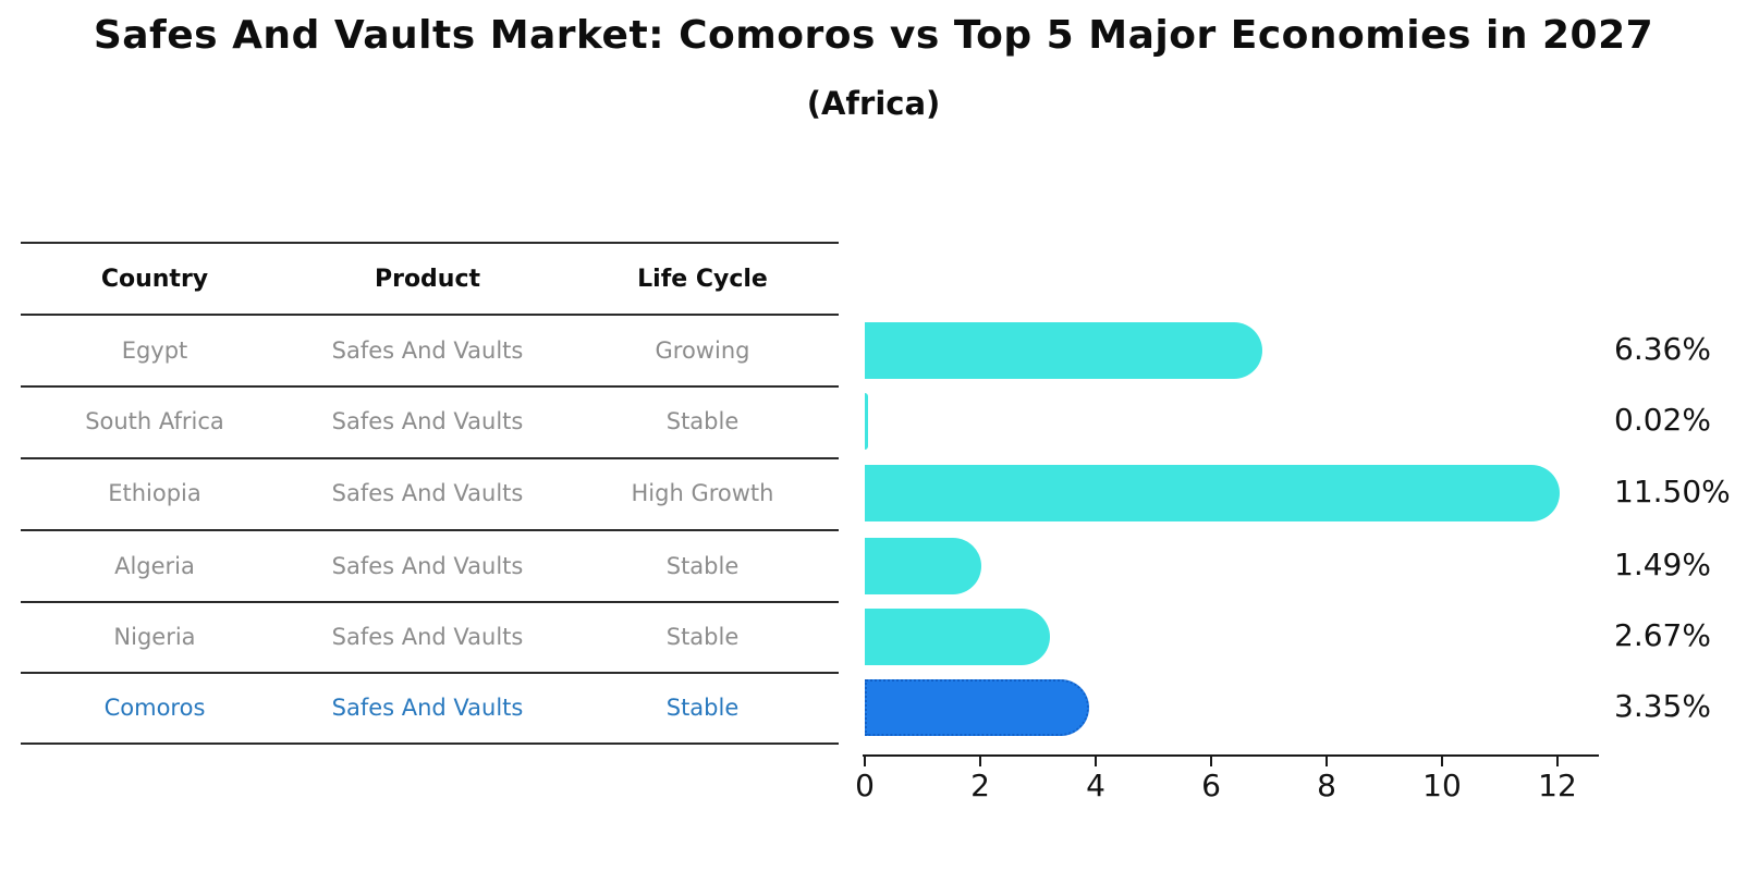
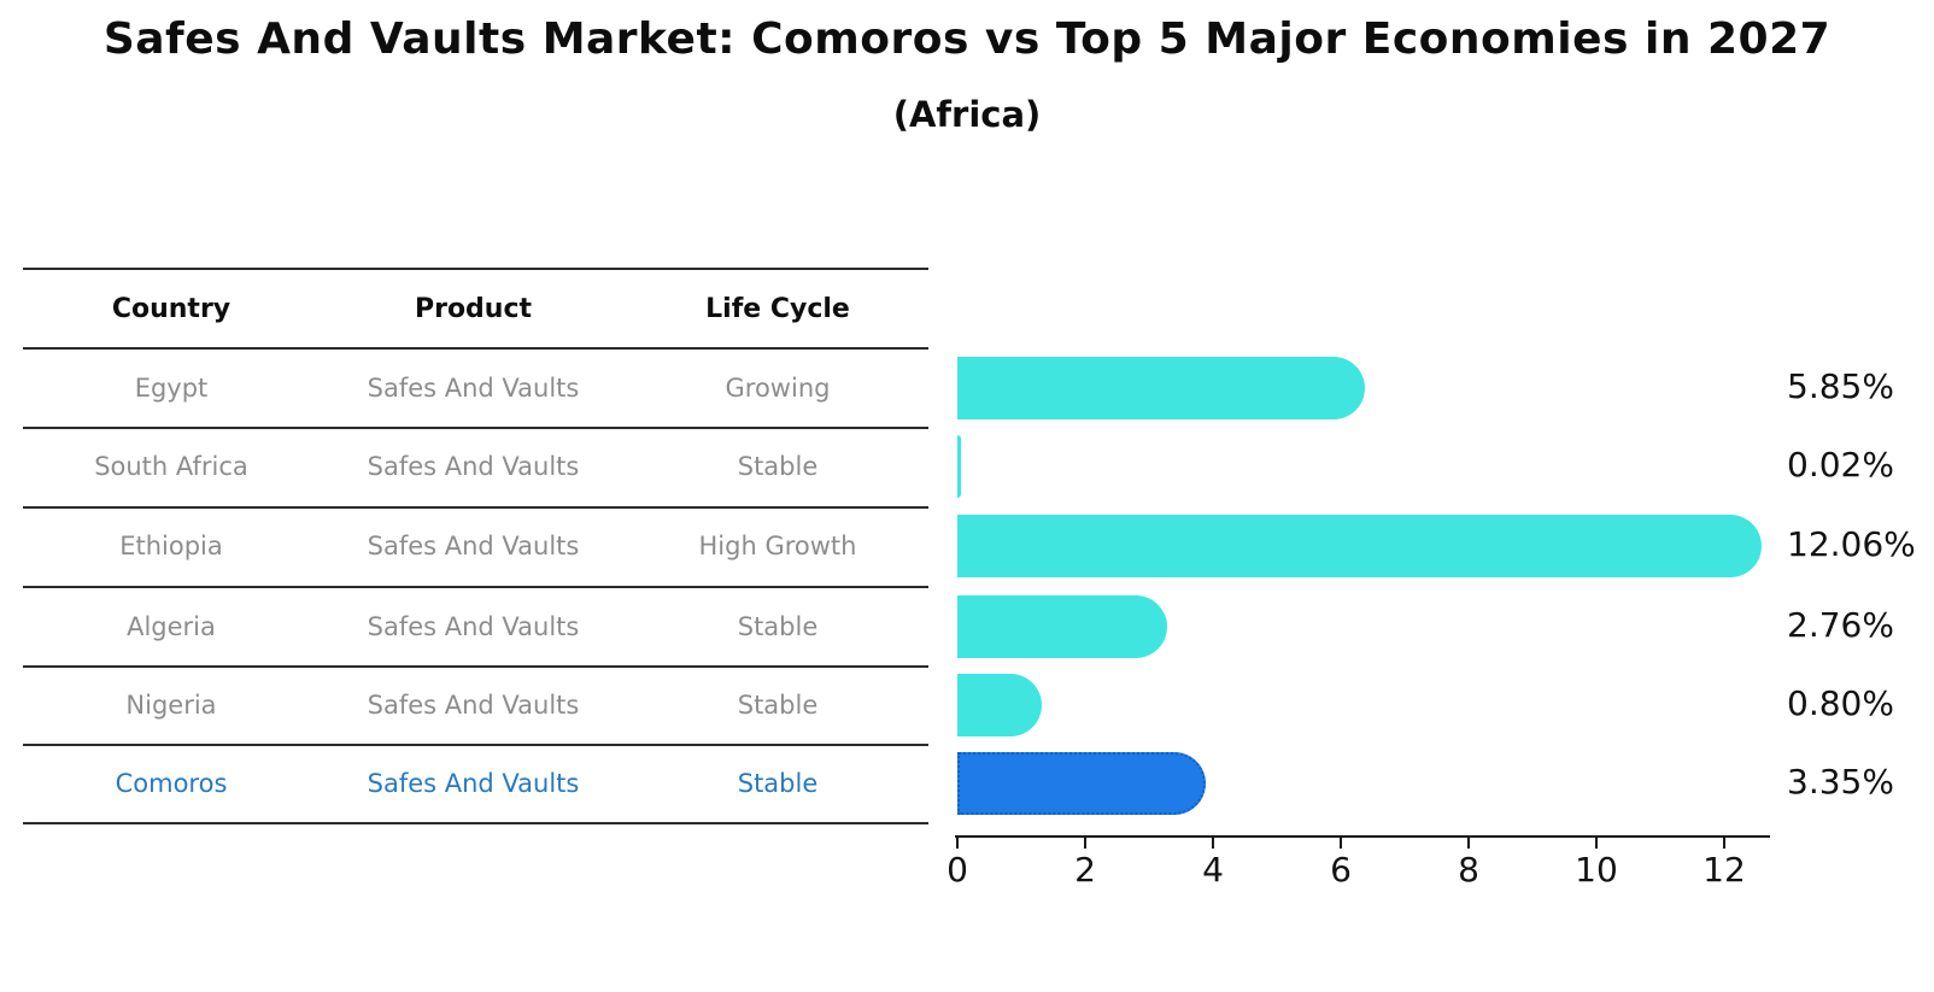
Egypt: 6.36% -> 5.85%
Ethiopia: 11.50% -> 12.06%
Algeria: 1.49% -> 2.76%
Nigeria: 2.67% -> 0.80%
